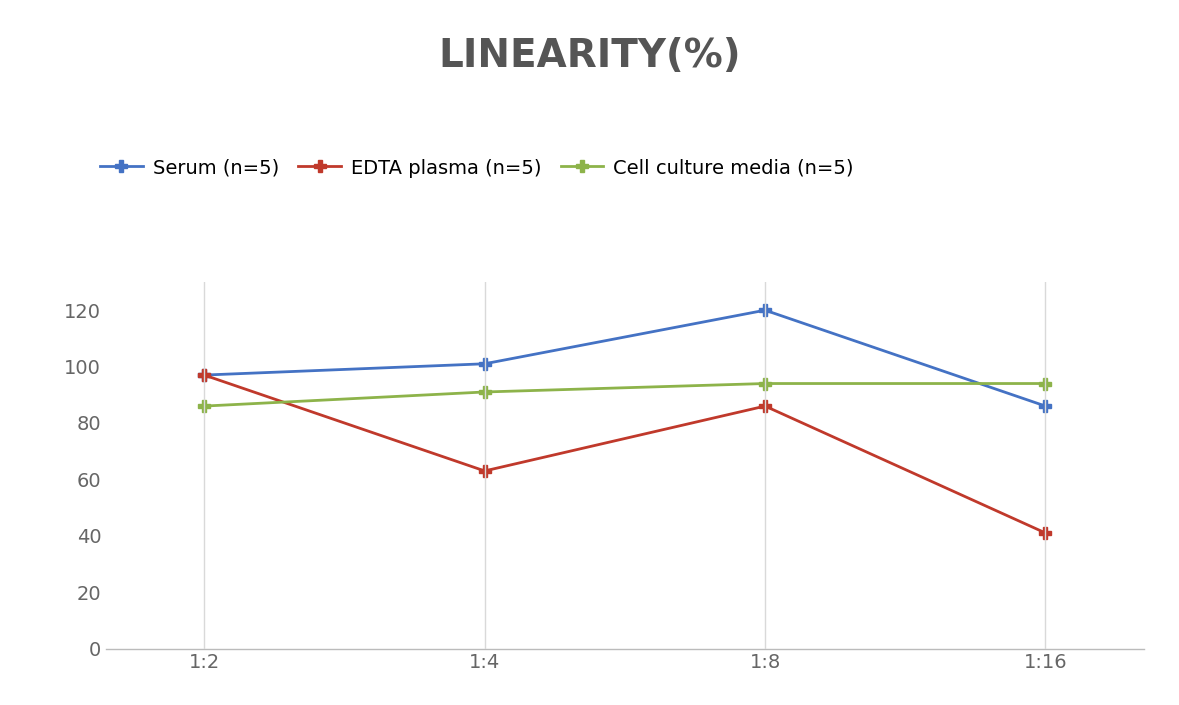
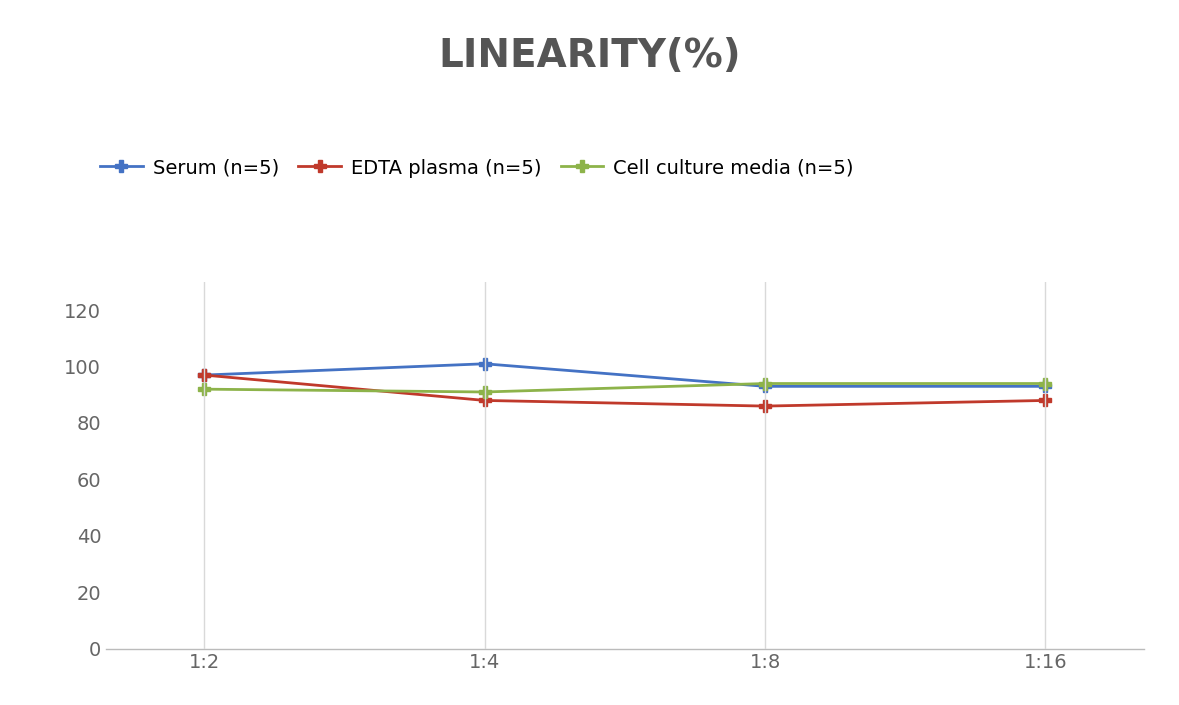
Cell culture media (n=5)/1:2: 86 -> 92
EDTA plasma (n=5)/1:4: 63 -> 88
Serum (n=5)/1:8: 120 -> 93
Serum (n=5)/1:16: 86 -> 93
EDTA plasma (n=5)/1:16: 41 -> 88
